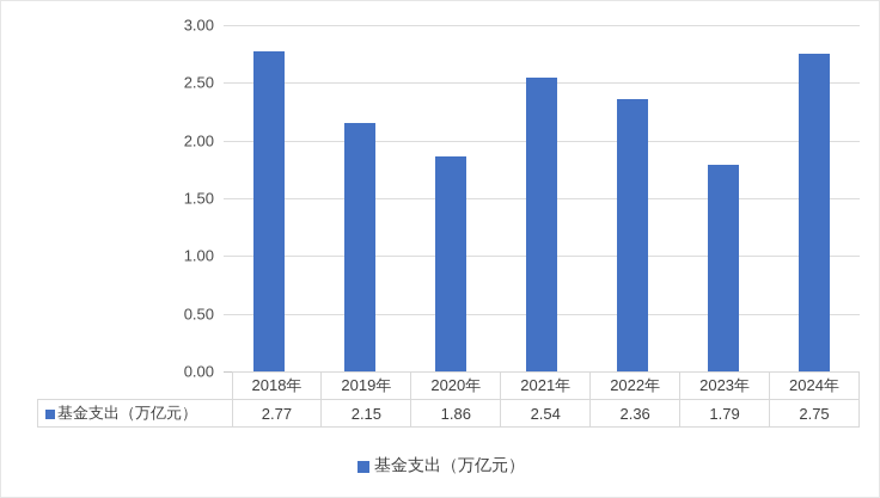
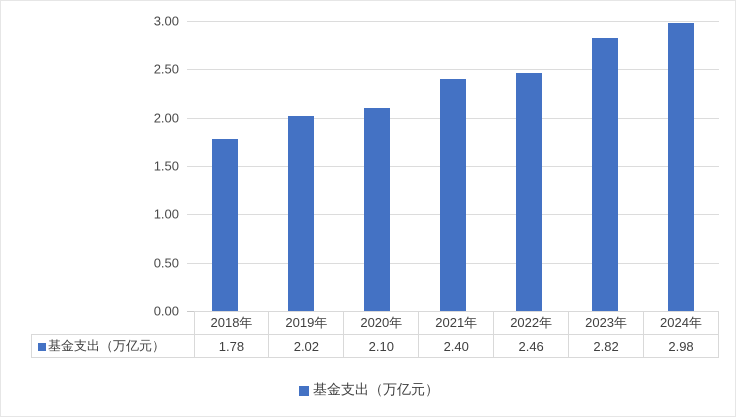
2018年: 2.77 -> 1.78
2019年: 2.15 -> 2.02
2020年: 1.86 -> 2.10
2021年: 2.54 -> 2.40
2022年: 2.36 -> 2.46
2023年: 1.79 -> 2.82
2024年: 2.75 -> 2.98
